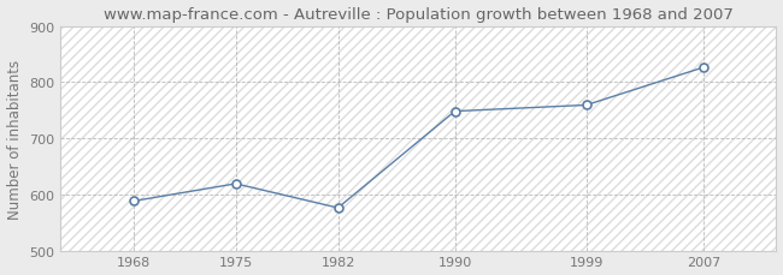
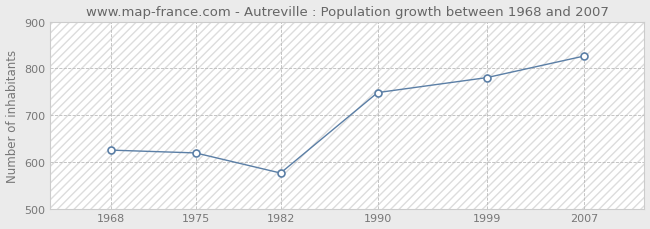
1968: 588 -> 625
1999: 759 -> 780
